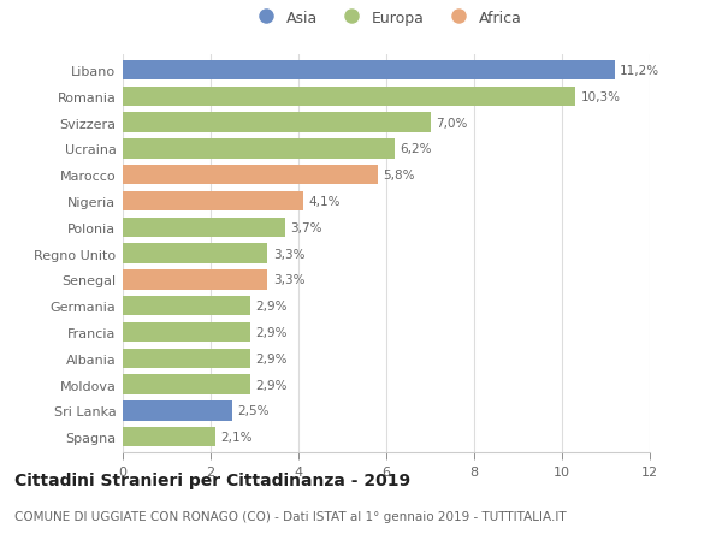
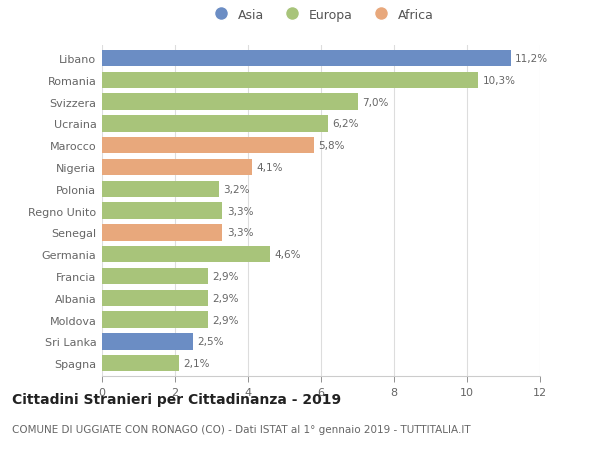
Polonia: 3,7% -> 3,2%
Germania: 2,9% -> 4,6%
